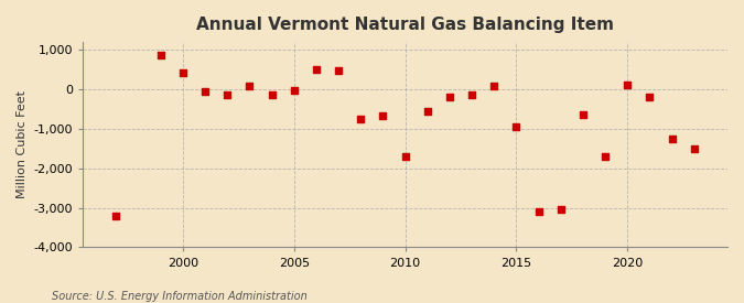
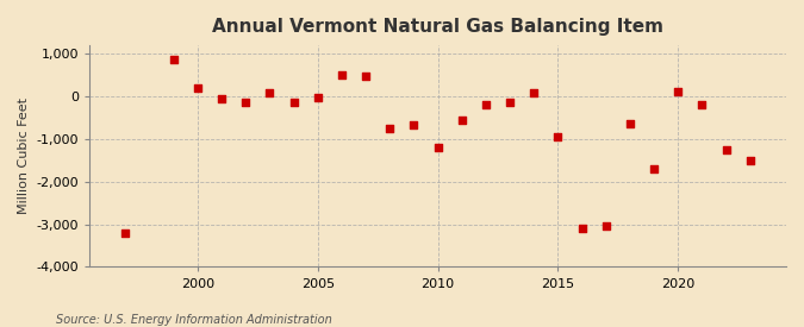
2000: 420 -> 200
2010: -1,700 -> -1,200
